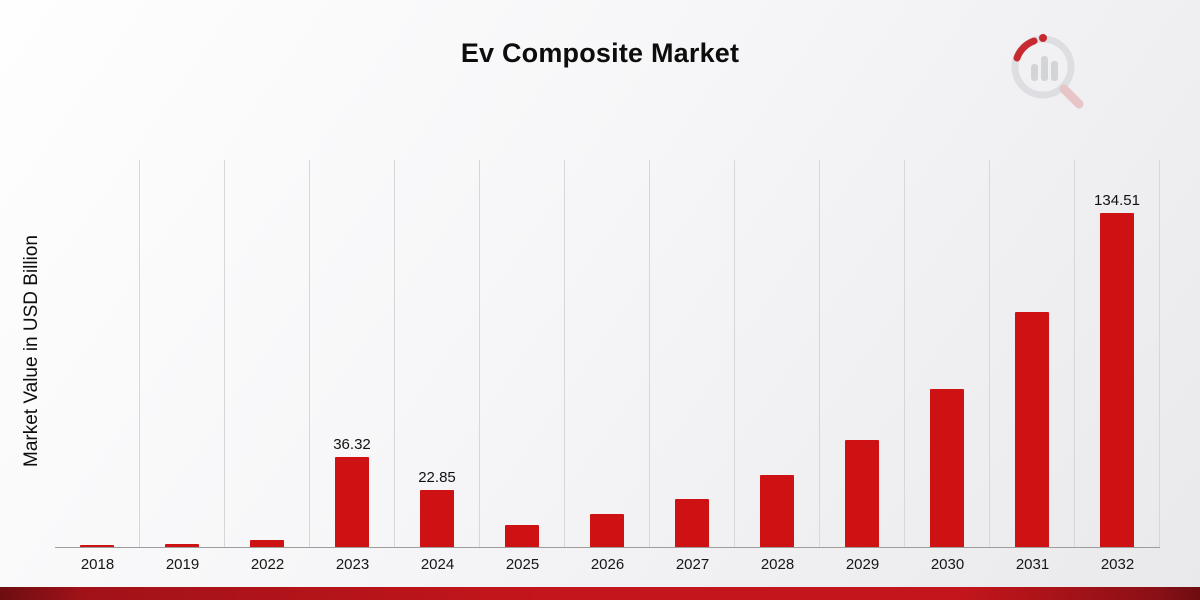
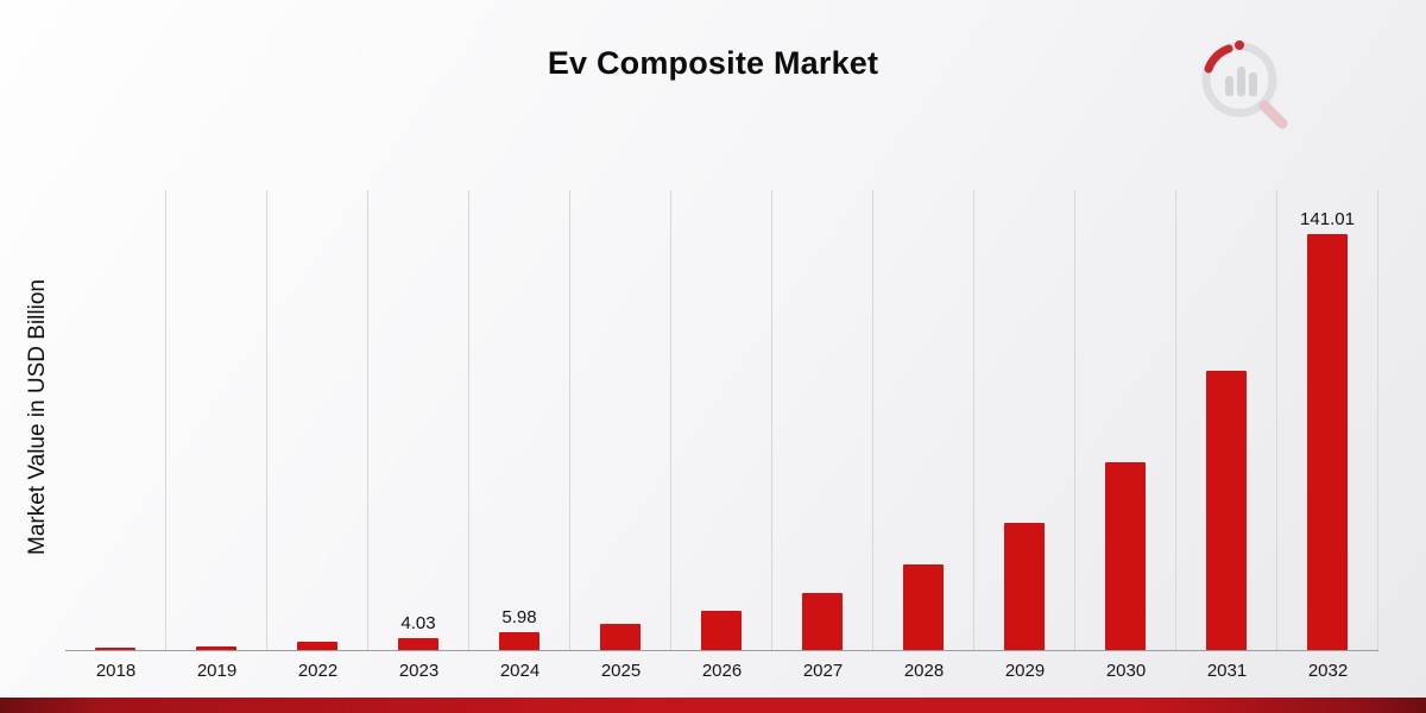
2023: 36.32 -> 4.03
2024: 22.85 -> 5.98
2032: 134.51 -> 141.01
